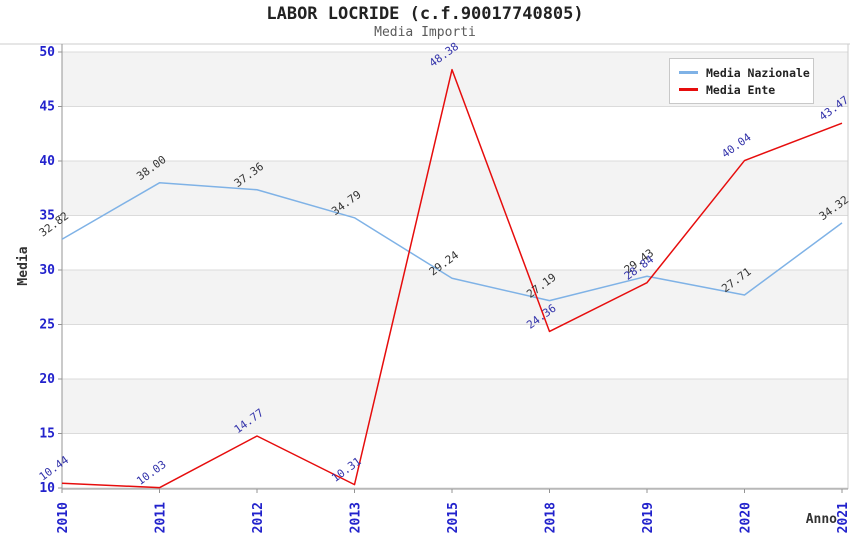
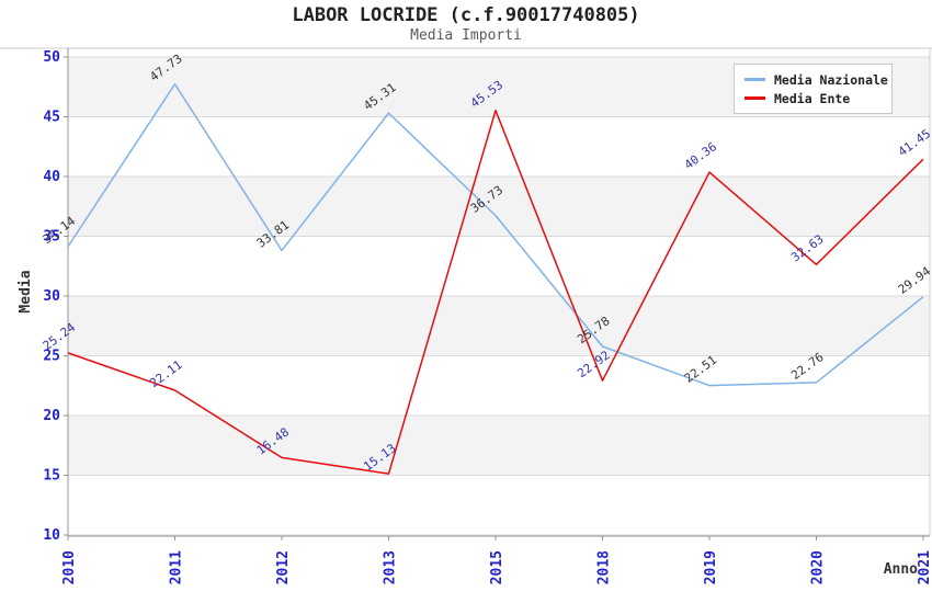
Media Nazionale/2010: 32.82 -> 34.14
Media Ente/2010: 10.44 -> 25.24
Media Nazionale/2011: 38.00 -> 47.73
Media Ente/2011: 10.03 -> 22.11
Media Nazionale/2012: 37.36 -> 33.81
Media Ente/2012: 14.77 -> 16.48
Media Nazionale/2013: 34.79 -> 45.31
Media Ente/2013: 10.31 -> 15.13
Media Nazionale/2015: 29.24 -> 36.73
Media Ente/2015: 48.38 -> 45.53
Media Nazionale/2018: 27.19 -> 25.78
Media Ente/2018: 24.36 -> 22.92
Media Nazionale/2019: 29.43 -> 22.51
Media Ente/2019: 28.84 -> 40.36
Media Nazionale/2020: 27.71 -> 22.76
Media Ente/2020: 40.04 -> 32.63
Media Nazionale/2021: 34.32 -> 29.94
Media Ente/2021: 43.47 -> 41.45
